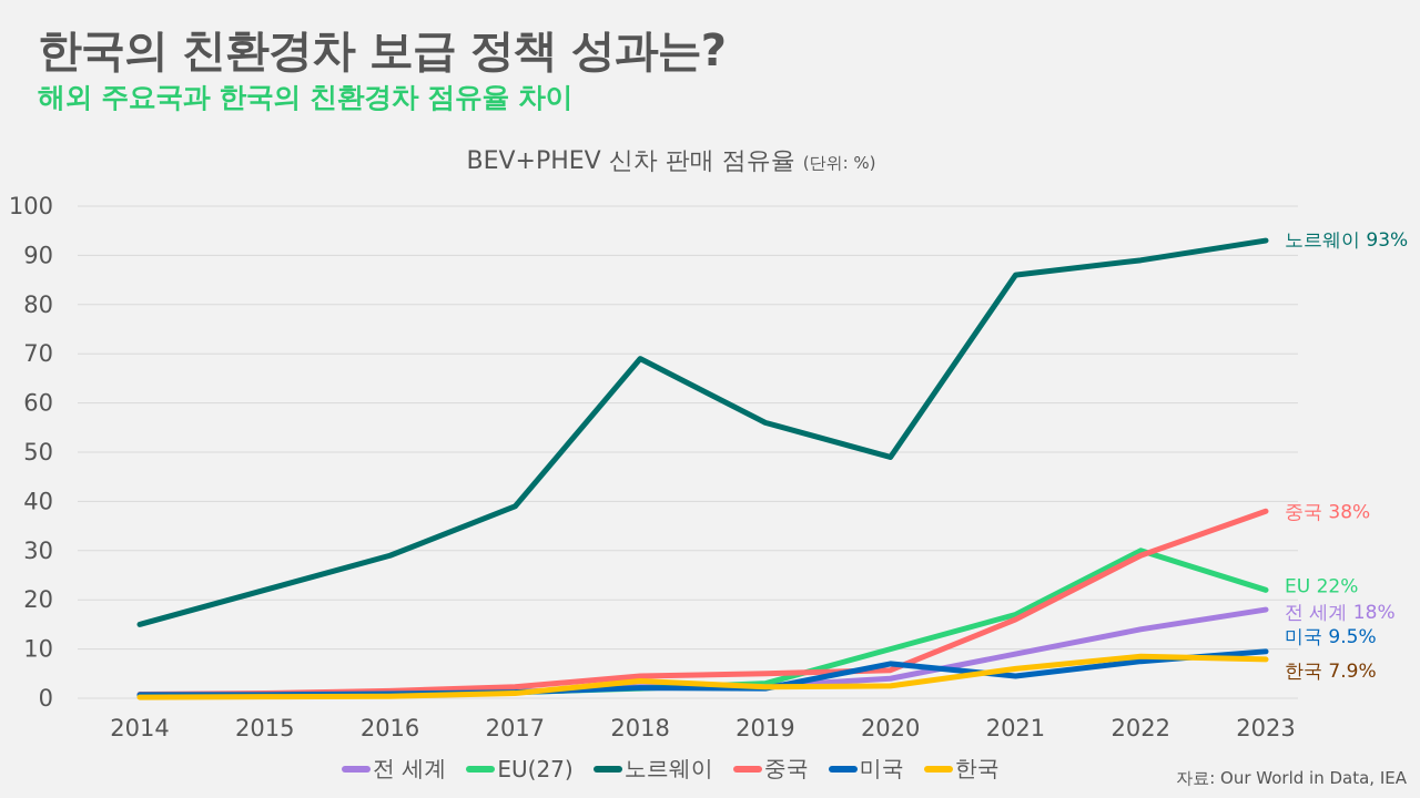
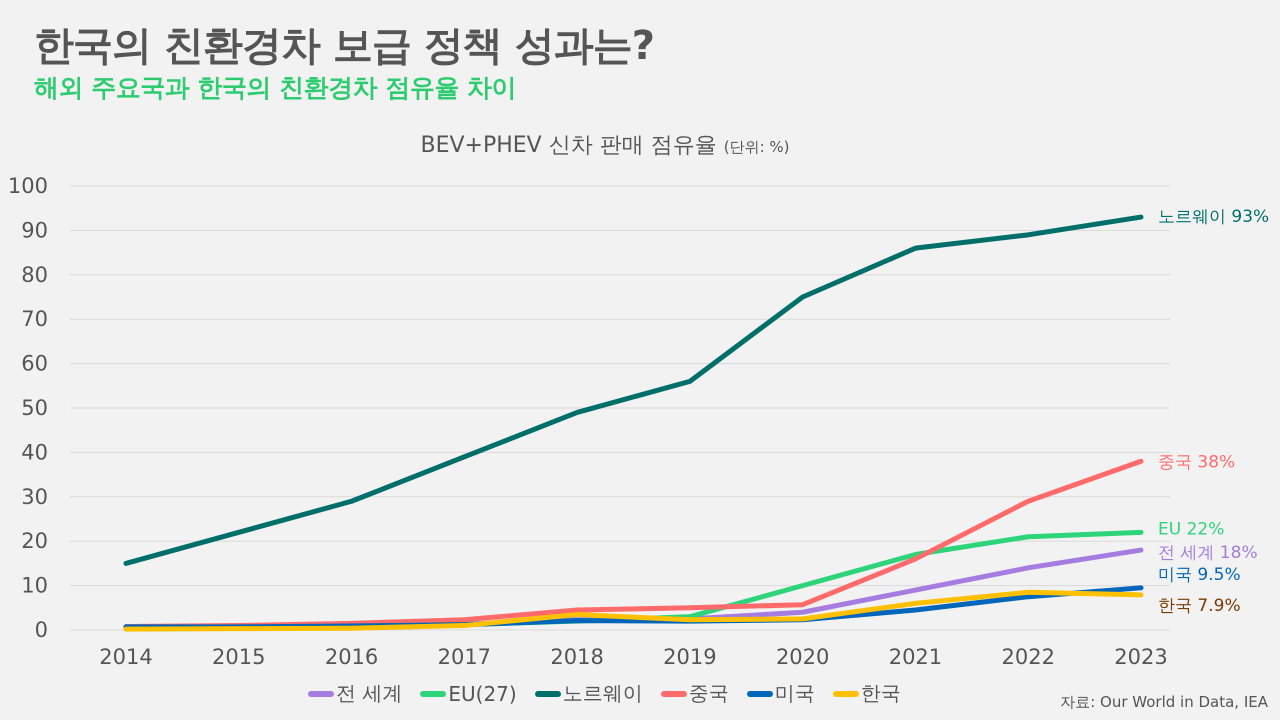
노르웨이/2018: 69 -> 49
노르웨이/2020: 49 -> 75
미국/2020: 7 -> 2
EU(27)/2022: 30 -> 21
